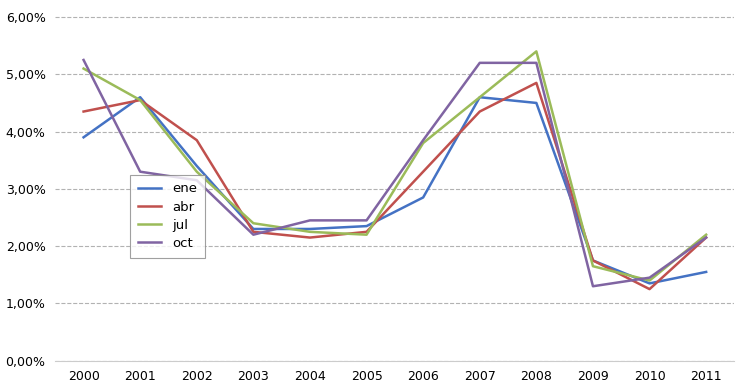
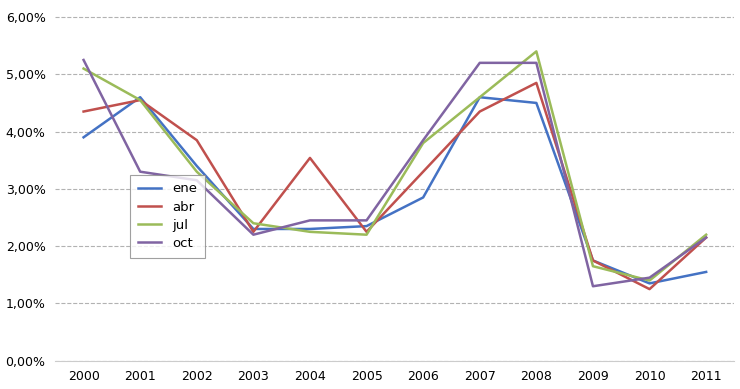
abr/2004: 2,15% -> 3,54%
